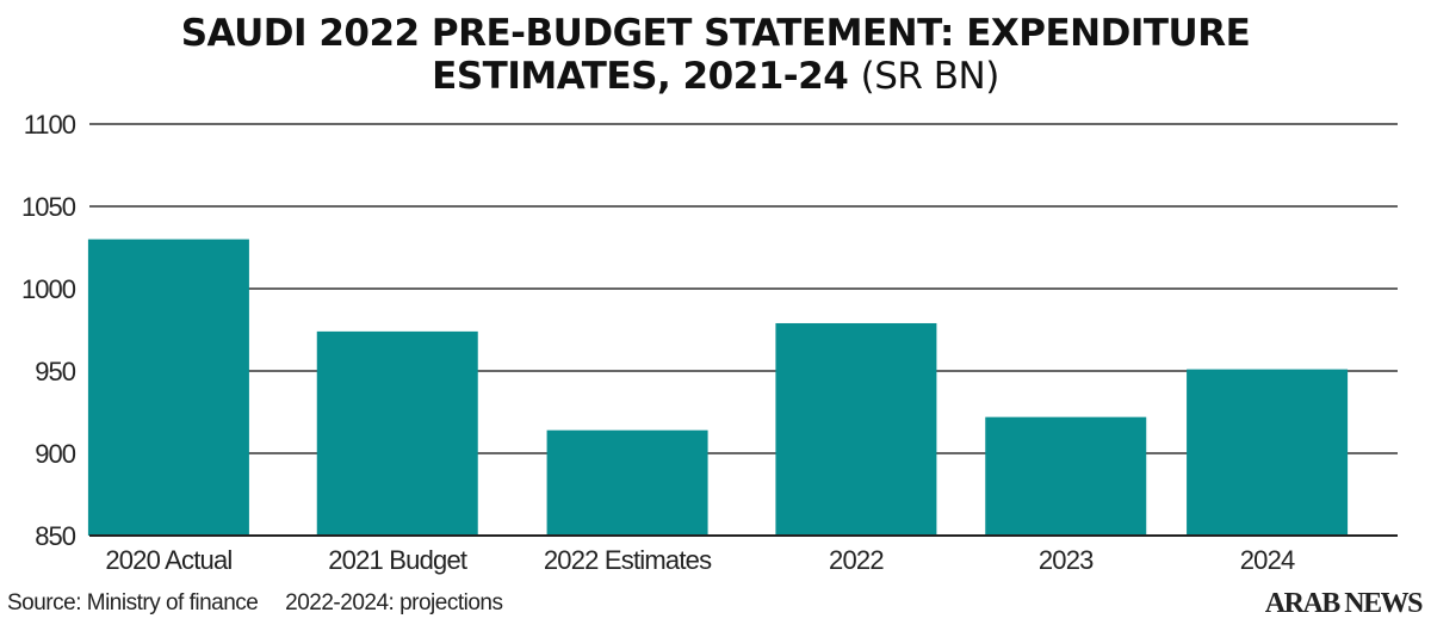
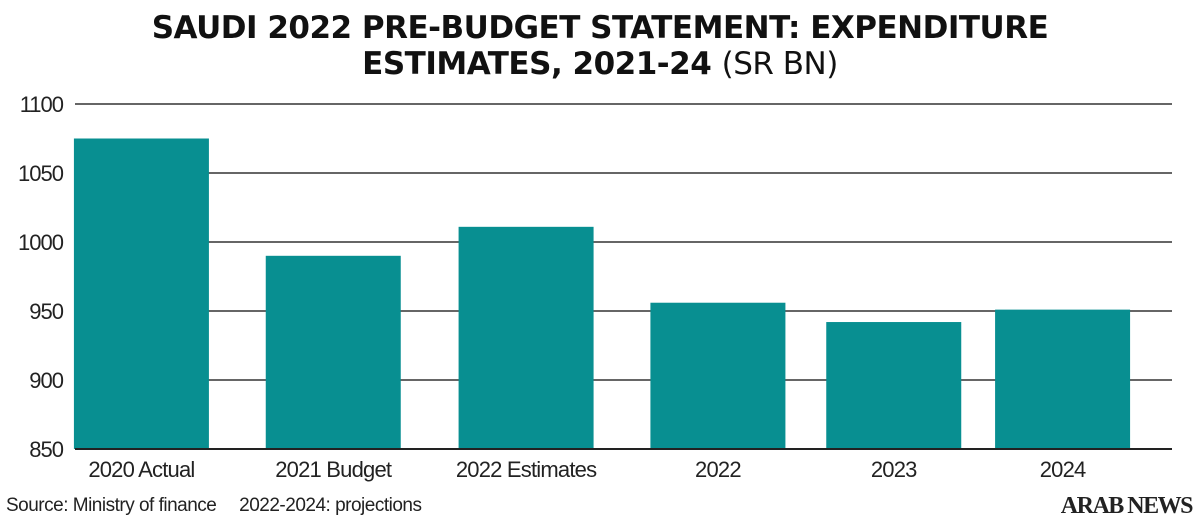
2020 Actual: 1030 -> 1075
2021 Budget: 974 -> 990
2022 Estimates: 914 -> 1011
2022: 979 -> 956
2023: 922 -> 942
